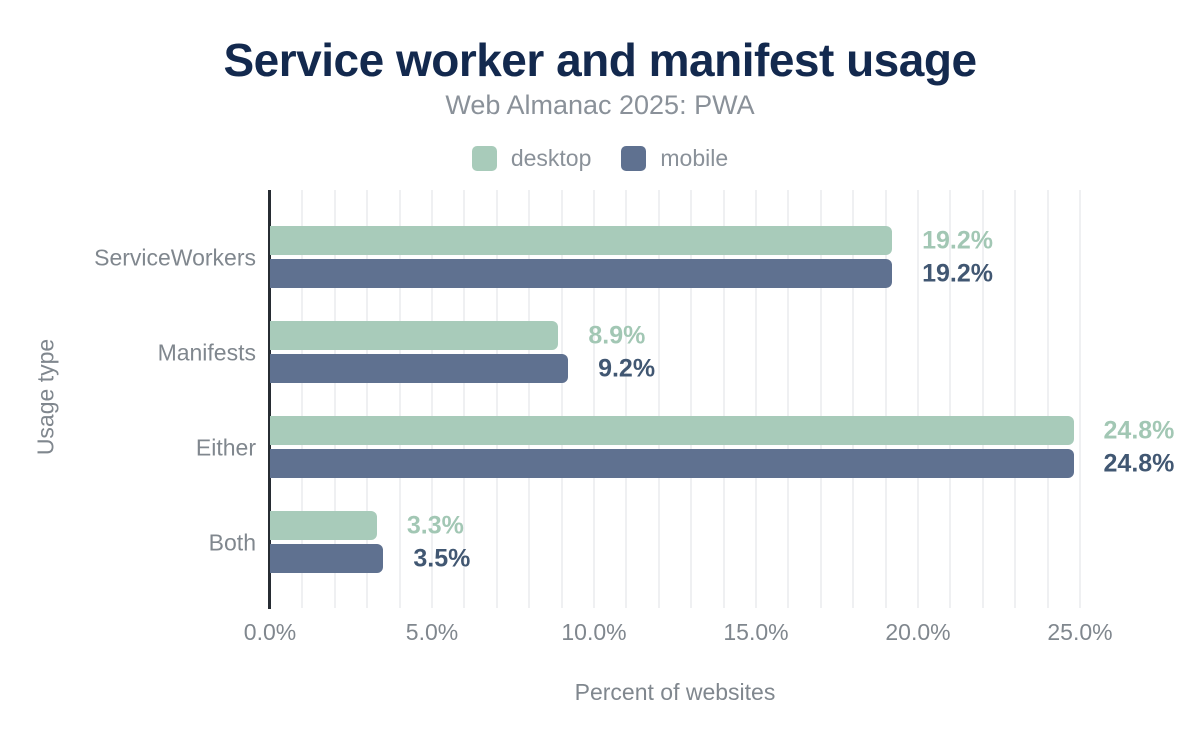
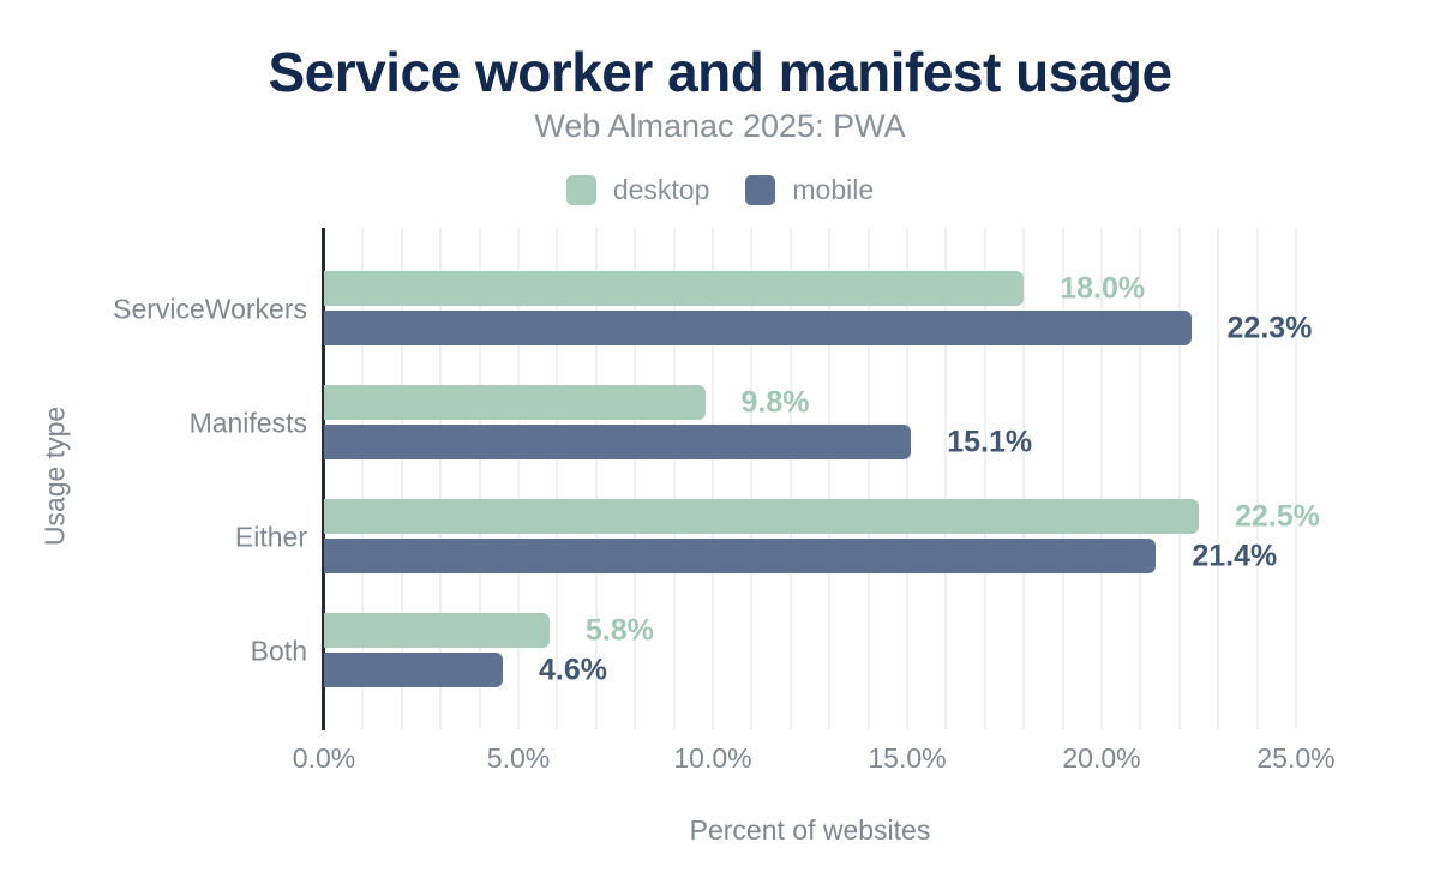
desktop/ServiceWorkers: 19.2% -> 18.0%
mobile/ServiceWorkers: 19.2% -> 22.3%
desktop/Manifests: 8.9% -> 9.8%
mobile/Manifests: 9.2% -> 15.1%
desktop/Either: 24.8% -> 22.5%
mobile/Either: 24.8% -> 21.4%
desktop/Both: 3.3% -> 5.8%
mobile/Both: 3.5% -> 4.6%
